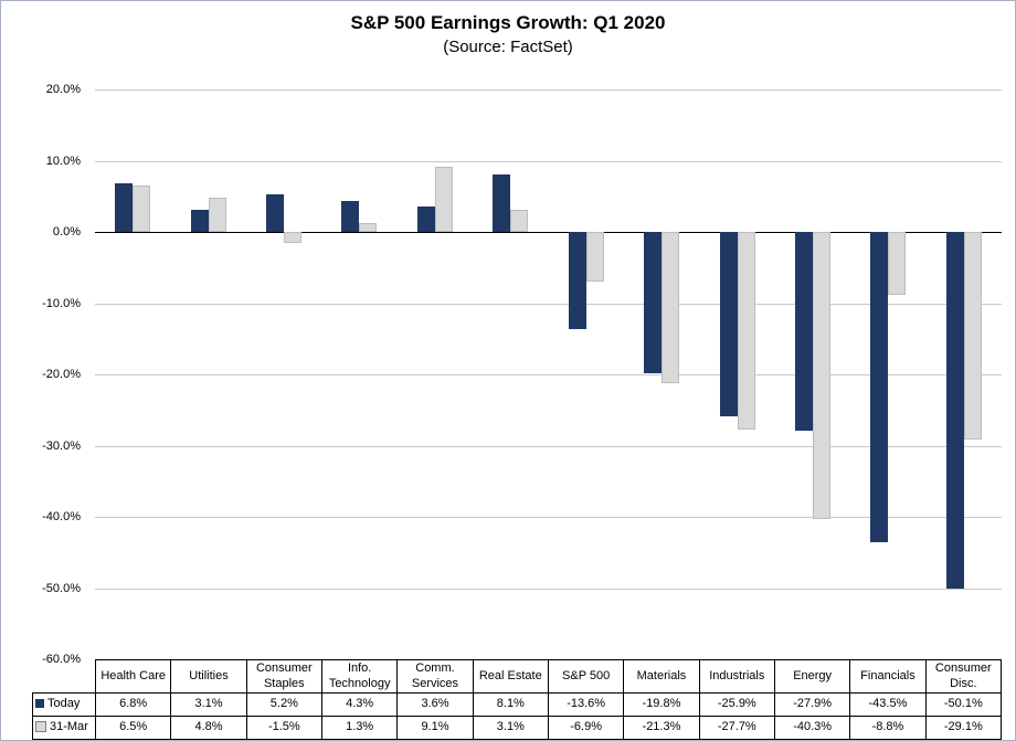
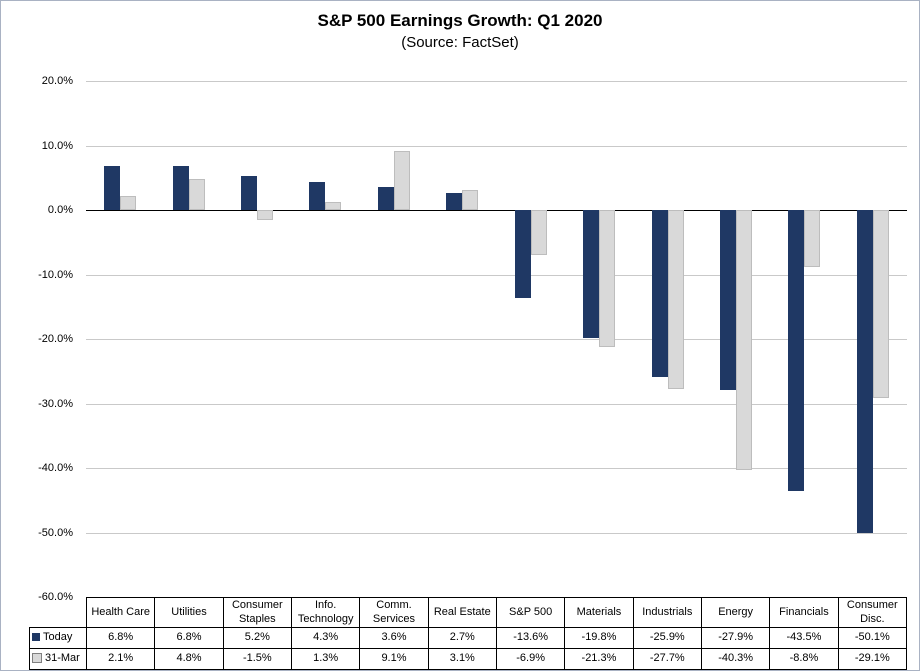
31-Mar/Health Care: 6.5% -> 2.1%
Today/Utilities: 3.1% -> 6.8%
Today/Real Estate: 8.1% -> 2.7%
